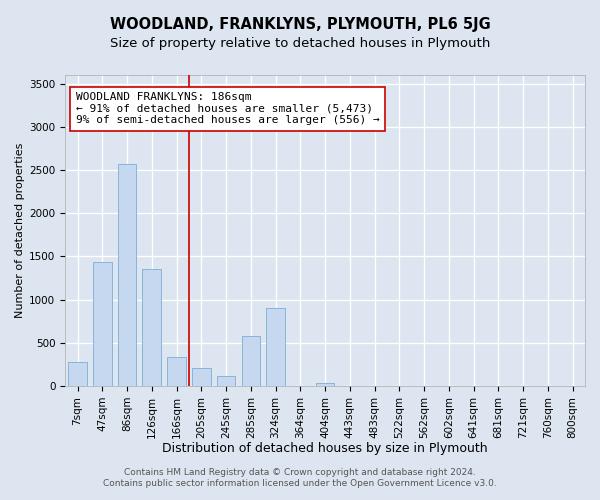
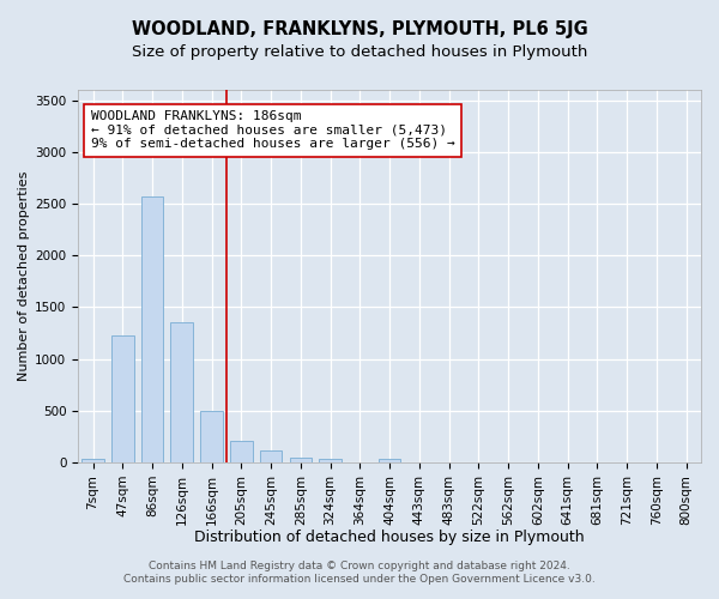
7sqm: 280 -> 40
47sqm: 1440 -> 1230
166sqm: 340 -> 500
285sqm: 580 -> 50
324sqm: 900 -> 40
